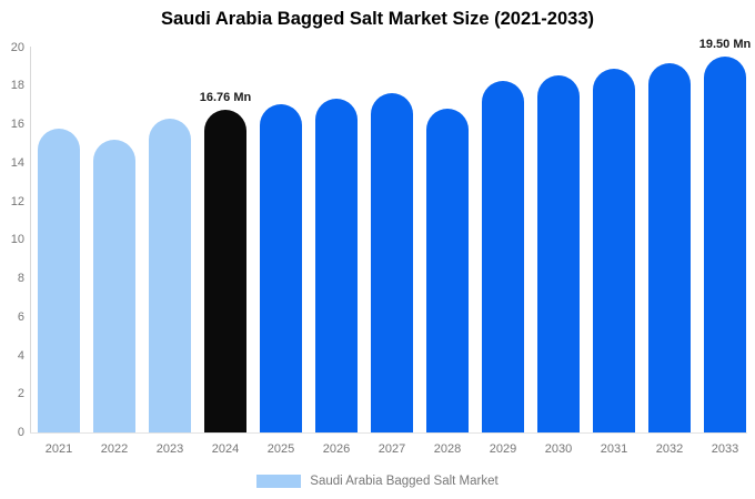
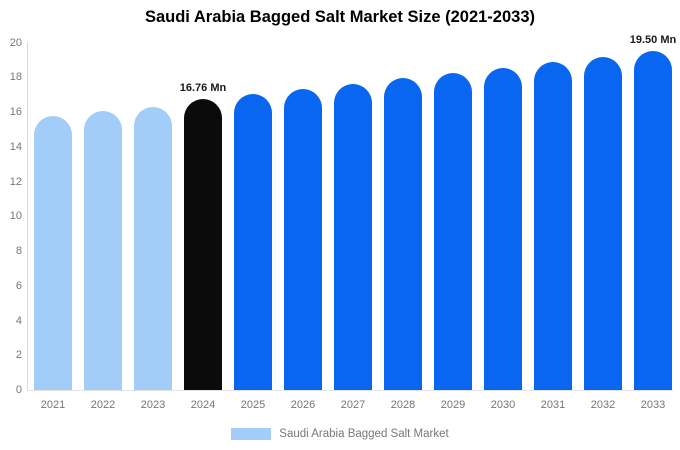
2022: 15.2 -> 16.1
2028: 16.8 -> 17.9
